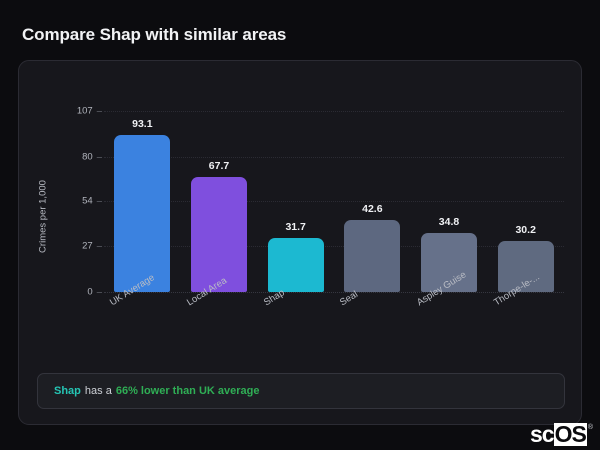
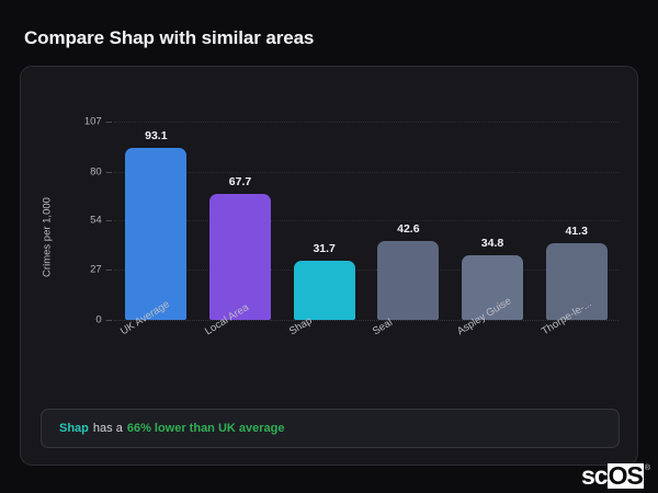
Thorpe-le-...: 30.2 -> 41.3
